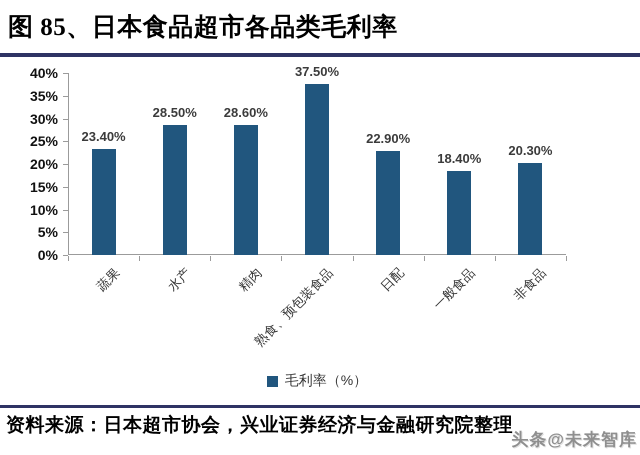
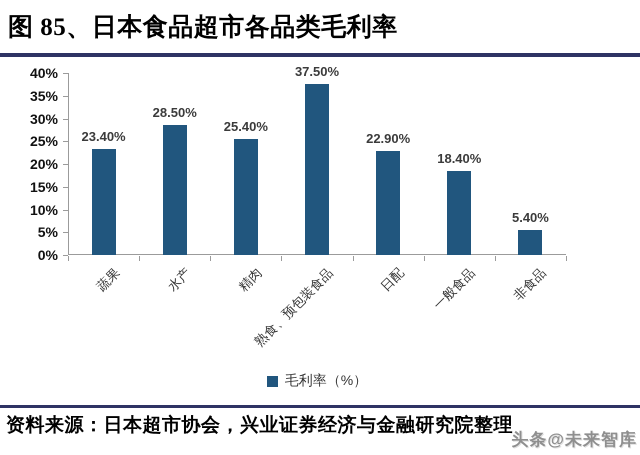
精肉: 28.60% -> 25.40%
非食品: 20.30% -> 5.40%
